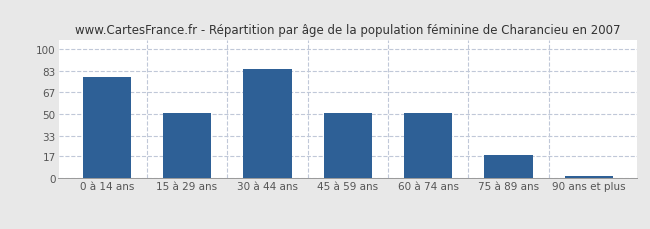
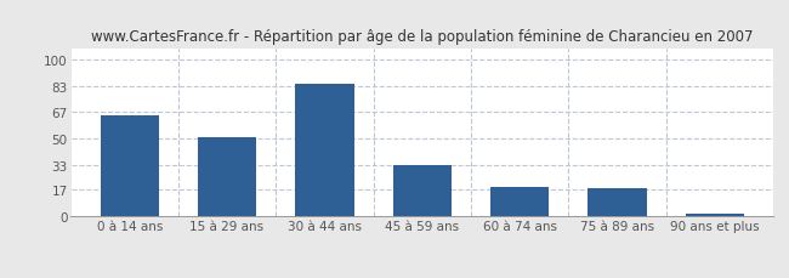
0 à 14 ans: 79 -> 65
45 à 59 ans: 51 -> 33
60 à 74 ans: 51 -> 19
